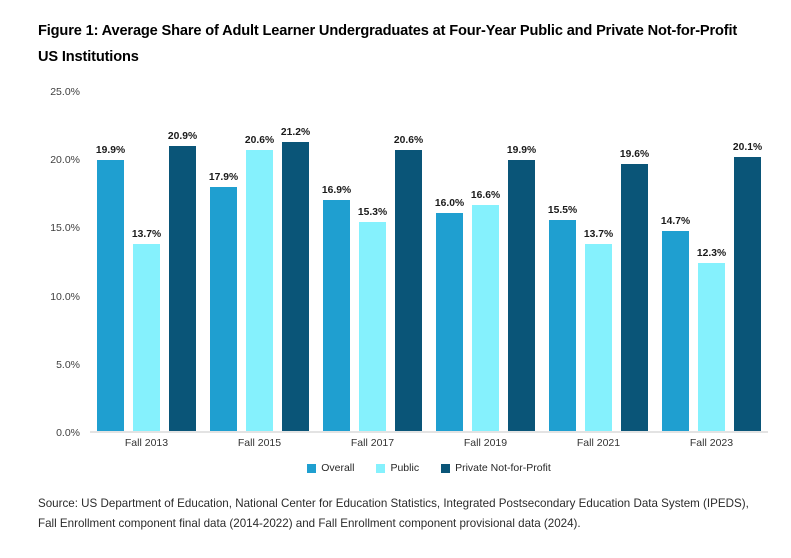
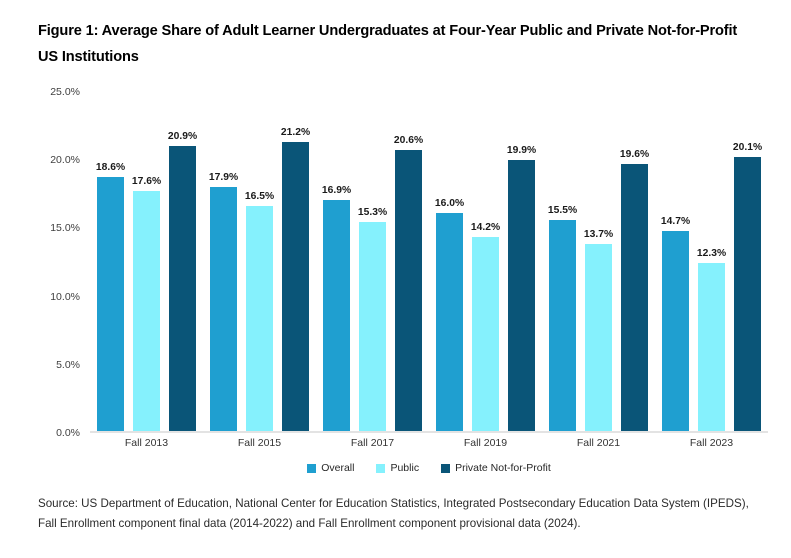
Overall/Fall 2013: 19.9% -> 18.6%
Public/Fall 2013: 13.7% -> 17.6%
Public/Fall 2015: 20.6% -> 16.5%
Public/Fall 2019: 16.6% -> 14.2%
